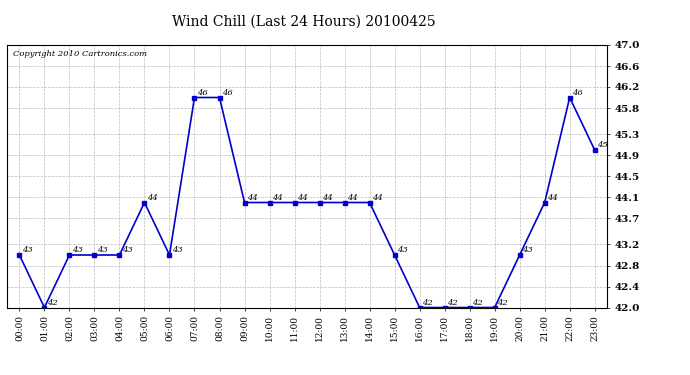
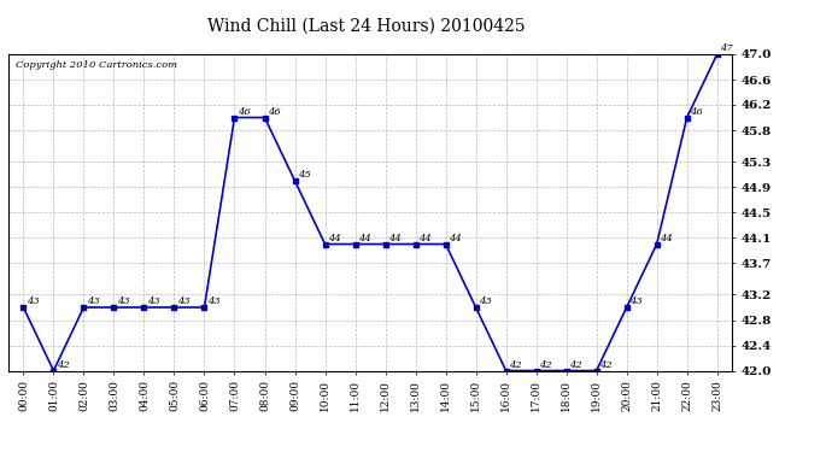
05:00: 44 -> 43
09:00: 44 -> 45
23:00: 45 -> 47
